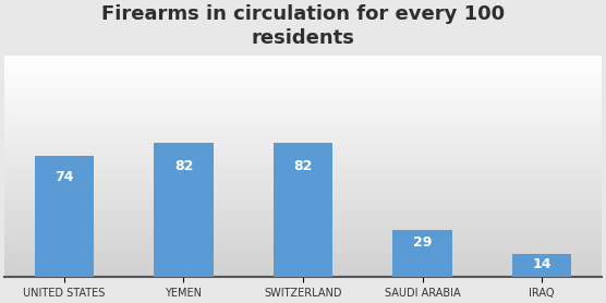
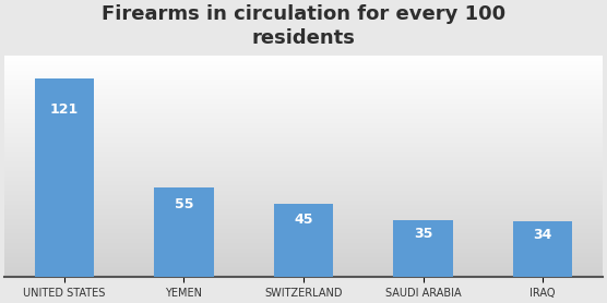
UNITED STATES: 74 -> 121
YEMEN: 82 -> 55
SWITZERLAND: 82 -> 45
SAUDI ARABIA: 29 -> 35
IRAQ: 14 -> 34
